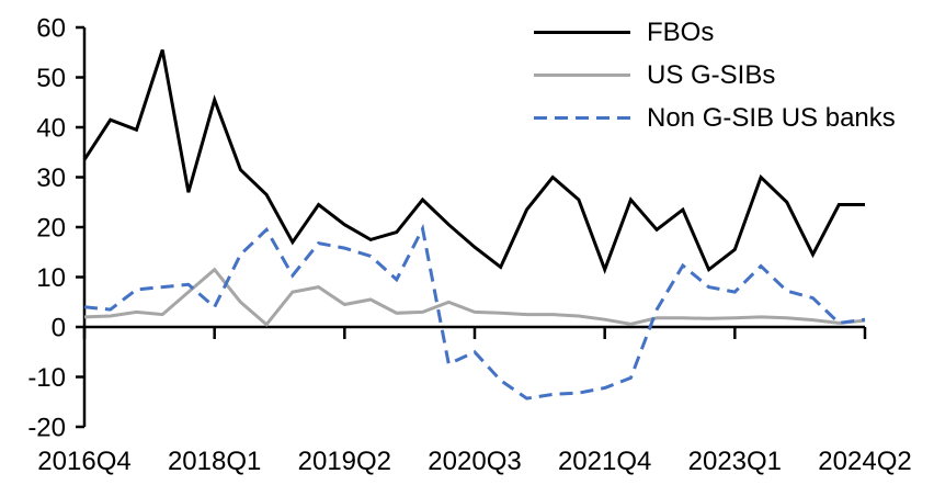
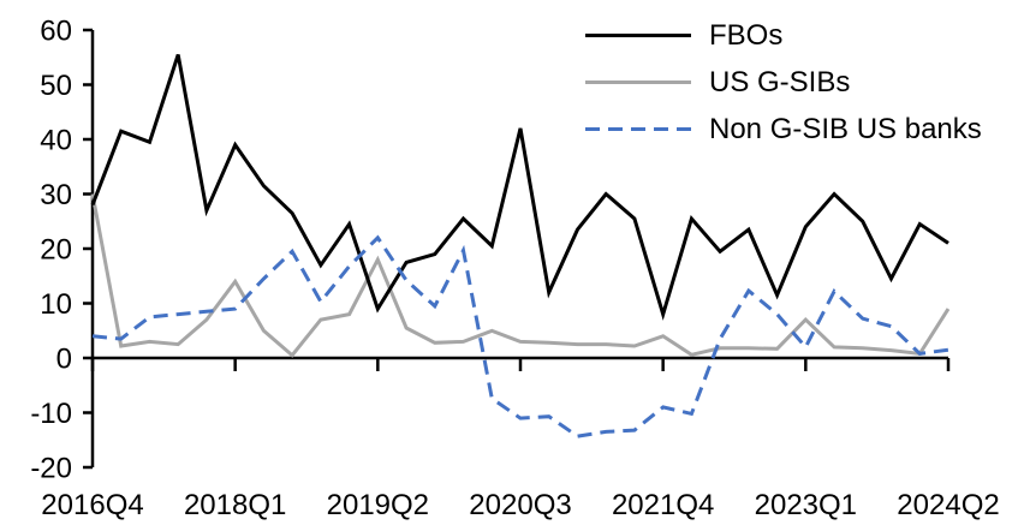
FBOs/2016Q4: 34 -> 28
US G-SIBs/2016Q4: 2 -> 30
FBOs/2018Q1: 46 -> 39
US G-SIBs/2018Q1: 12 -> 14
Non G-SIB US banks/2018Q1: 4 -> 9
FBOs/2019Q2: 20 -> 9
US G-SIBs/2019Q2: 4 -> 18
Non G-SIB US banks/2019Q2: 16 -> 22
FBOs/2020Q3: 16 -> 42
Non G-SIB US banks/2020Q3: -5 -> -11
FBOs/2021Q4: 12 -> 8
US G-SIBs/2021Q4: 2 -> 4
Non G-SIB US banks/2021Q4: -12 -> -9
FBOs/2023Q1: 16 -> 24
US G-SIBs/2023Q1: 2 -> 7
Non G-SIB US banks/2023Q1: 7 -> 2
FBOs/2024Q2: 24 -> 21
US G-SIBs/2024Q2: 1 -> 9
